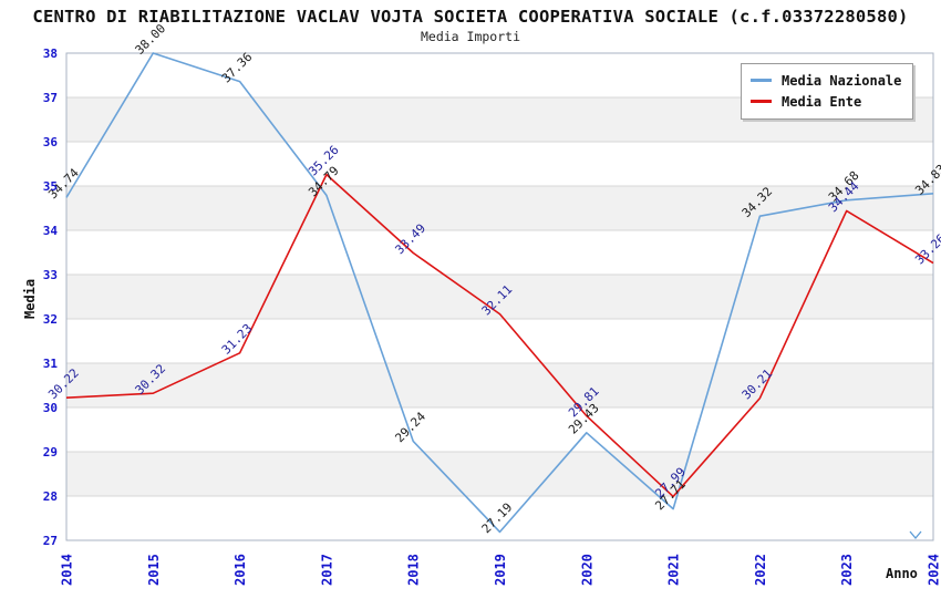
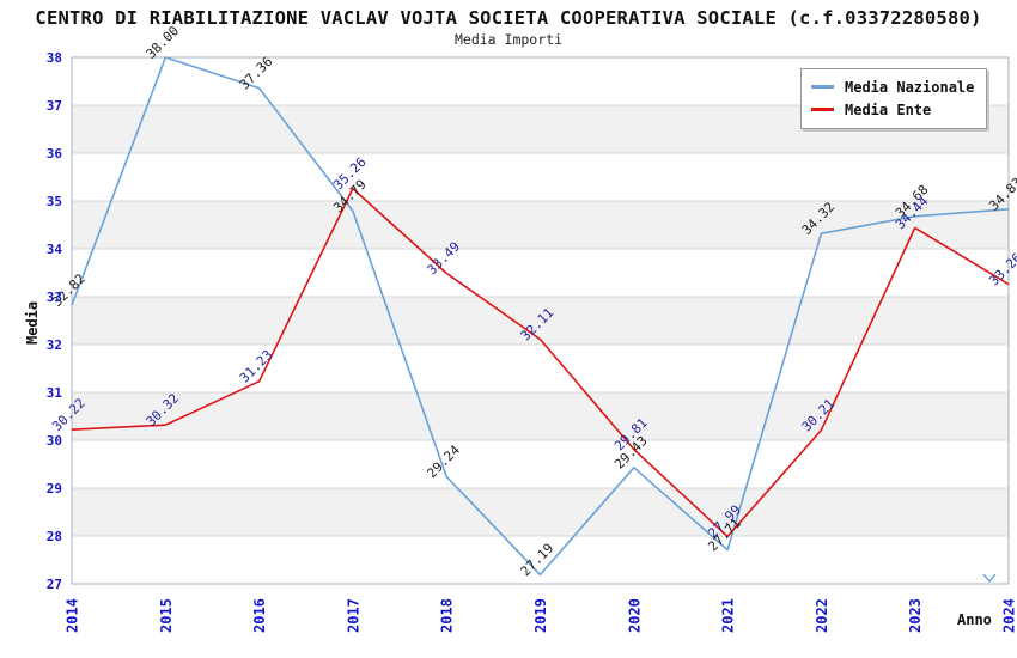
Media Nazionale/2014: 34.74 -> 32.82
